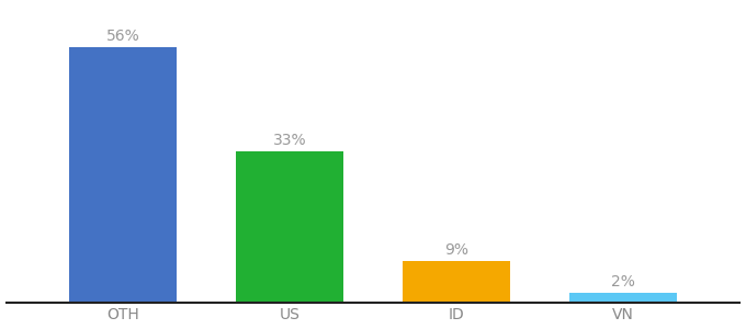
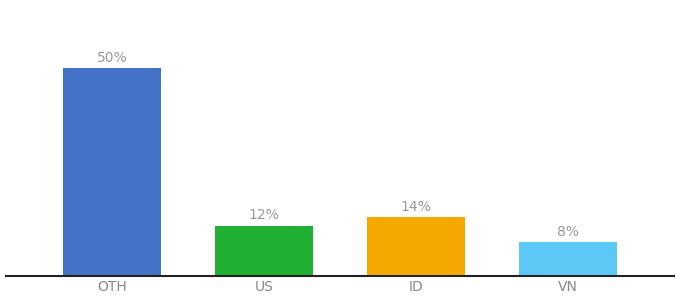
OTH: 56% -> 50%
US: 33% -> 12%
ID: 9% -> 14%
VN: 2% -> 8%
